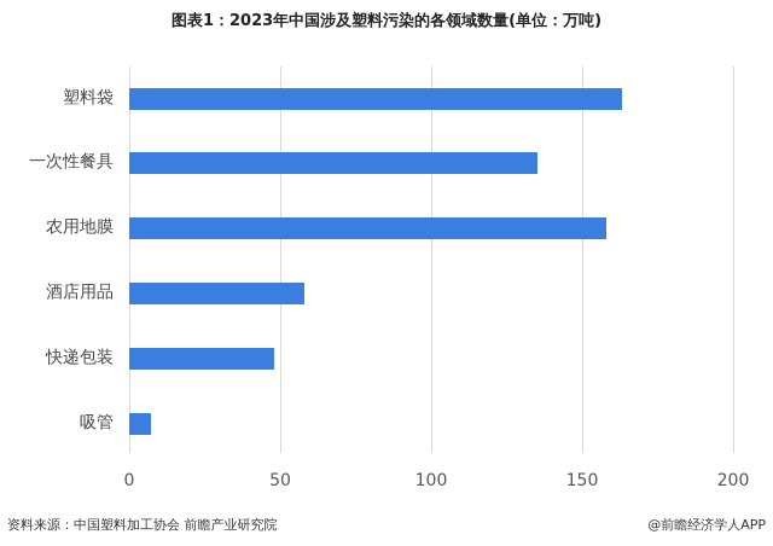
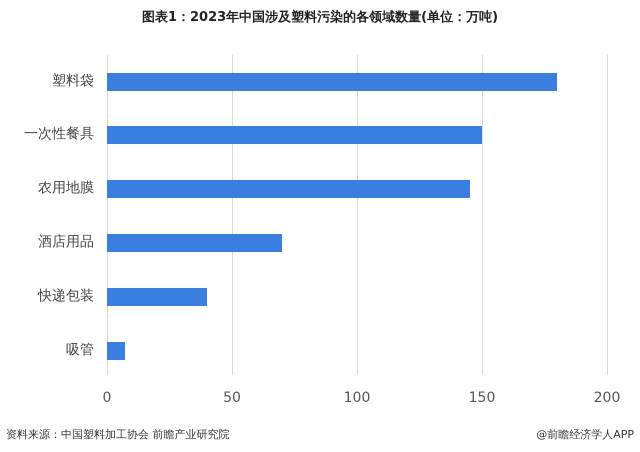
塑料袋: 163 -> 180
一次性餐具: 135 -> 150
农用地膜: 158 -> 145
酒店用品: 58 -> 70
快递包装: 48 -> 40
